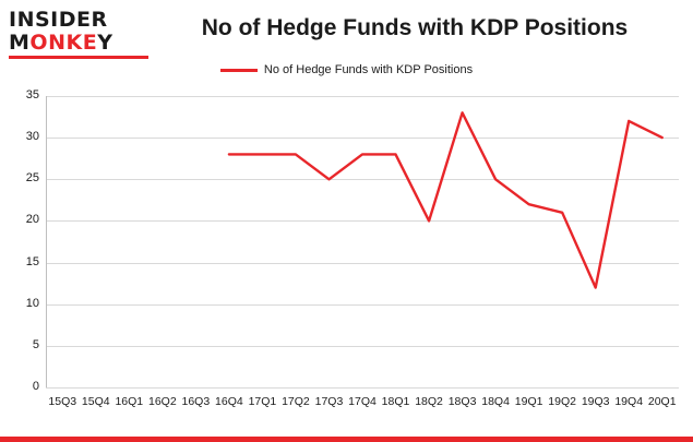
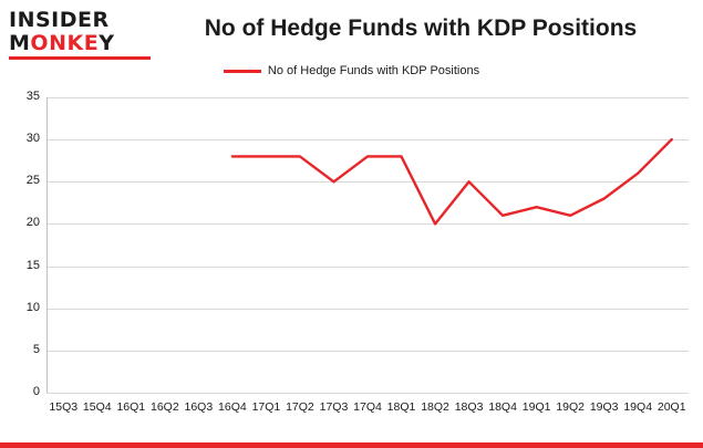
18Q3: 33 -> 25
18Q4: 25 -> 21
19Q3: 12 -> 23
19Q4: 32 -> 26
